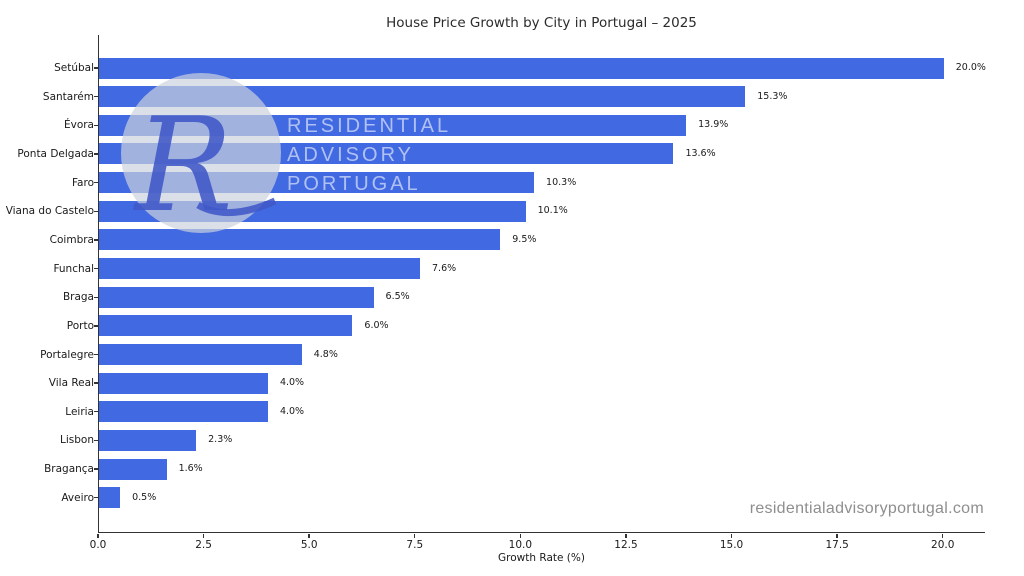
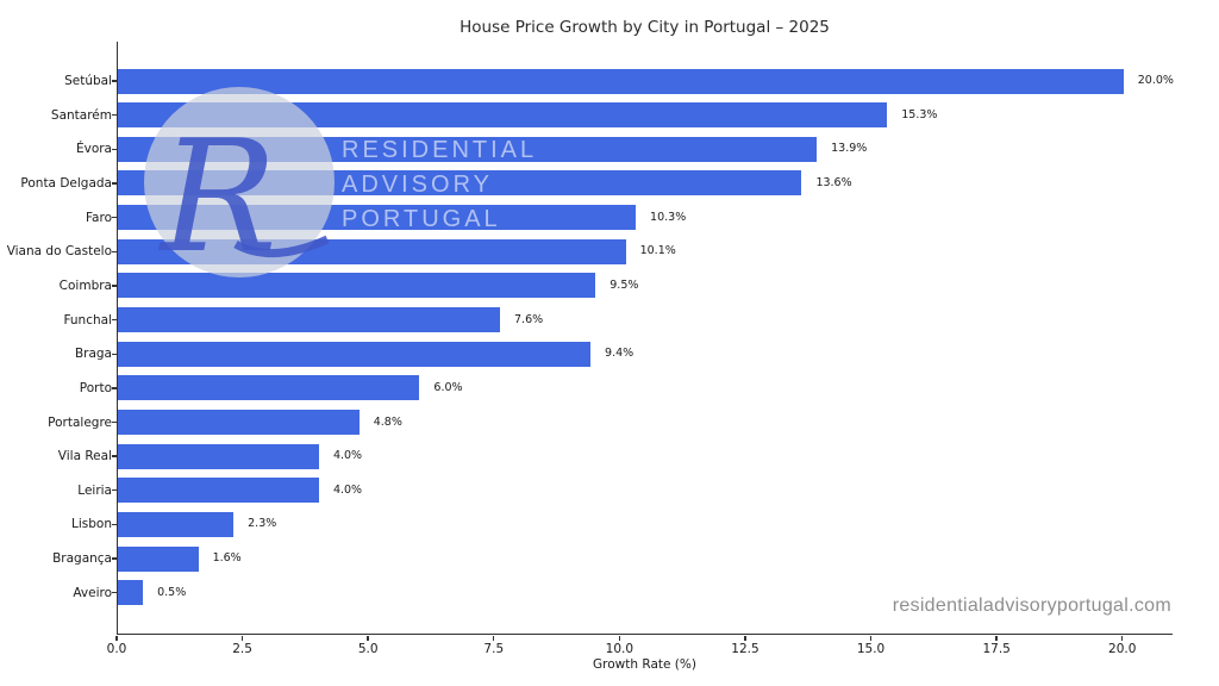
Braga: 6.5% -> 9.4%
